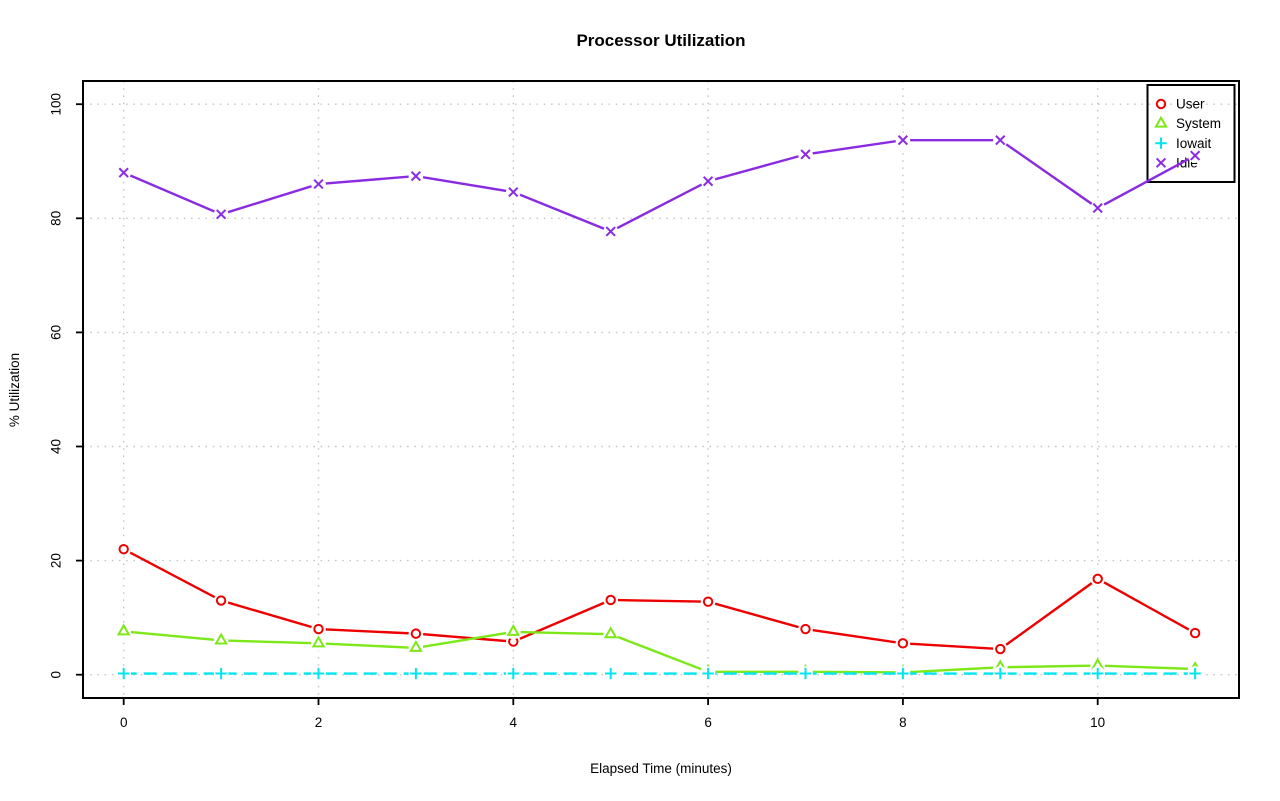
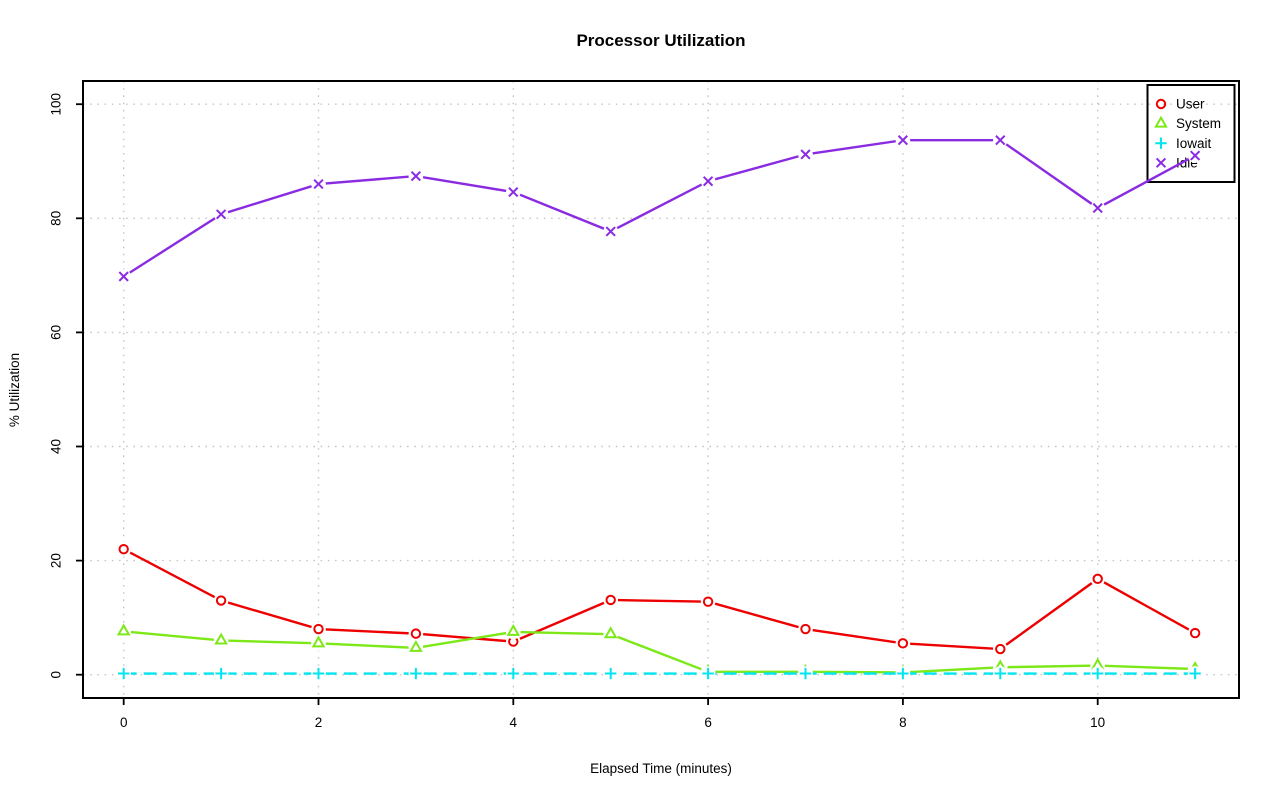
Idle/0: 88 -> 70
